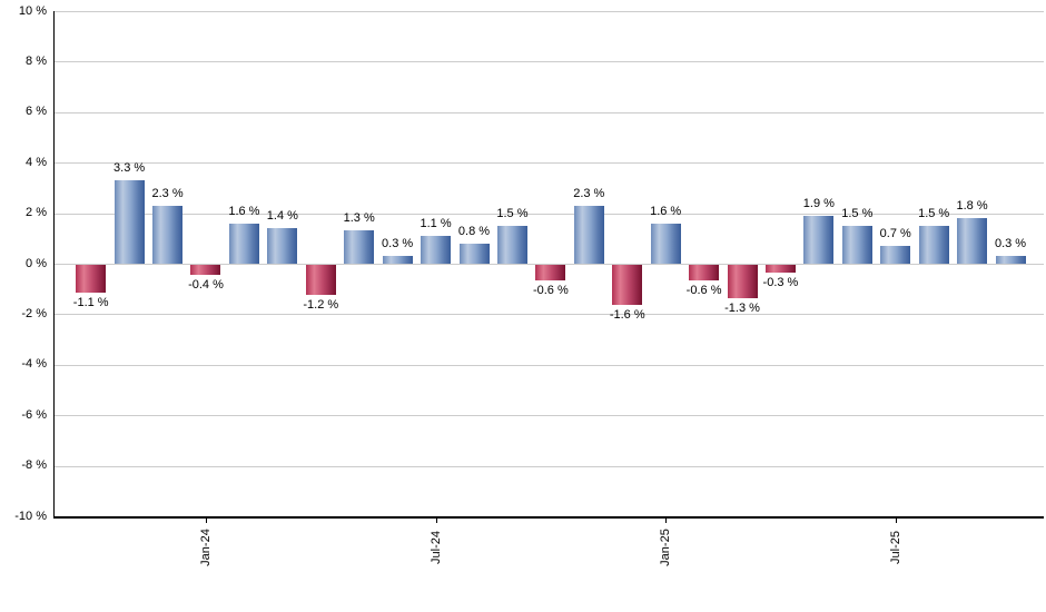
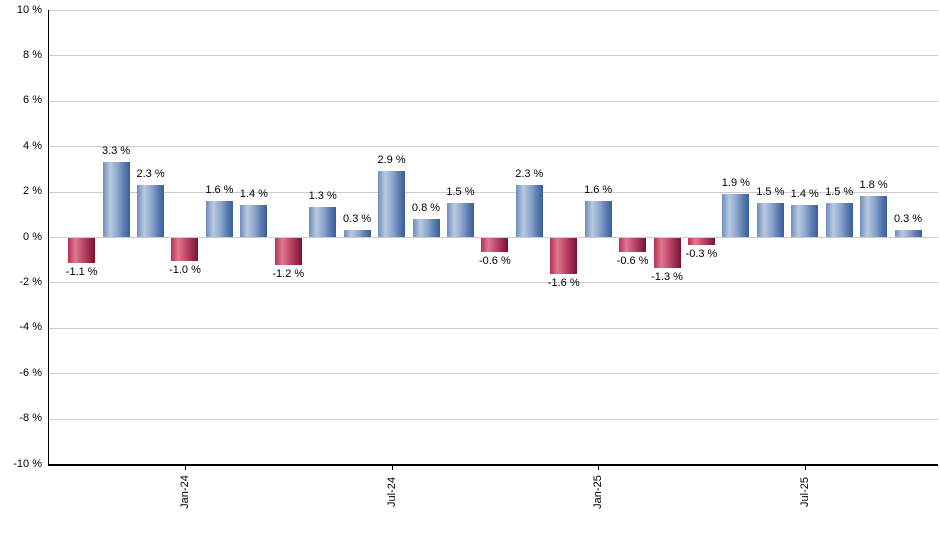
Jan-24: -0.4 -> -1.0
Jul-24: 1.1 -> 2.9
Jul-25: 0.7 -> 1.4
